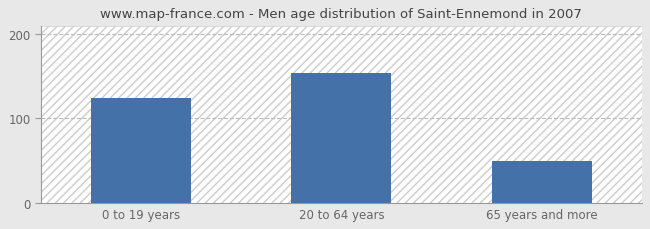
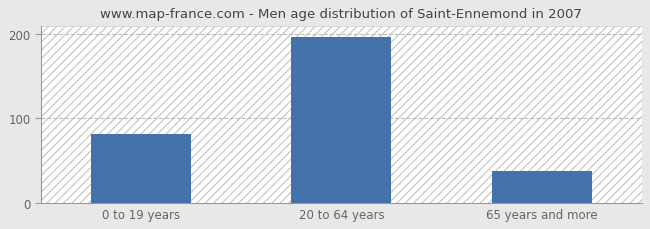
0 to 19 years: 124 -> 82
20 to 64 years: 154 -> 197
65 years and more: 50 -> 38
